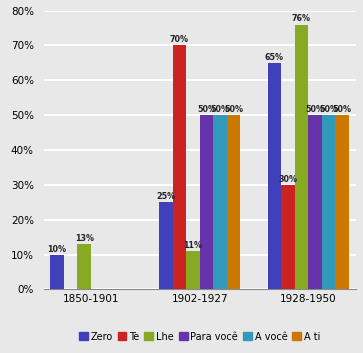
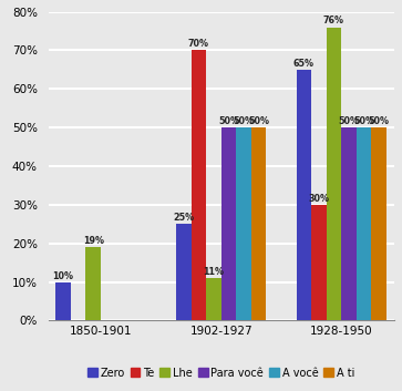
Lhe/1850-1901: 13% -> 19%
